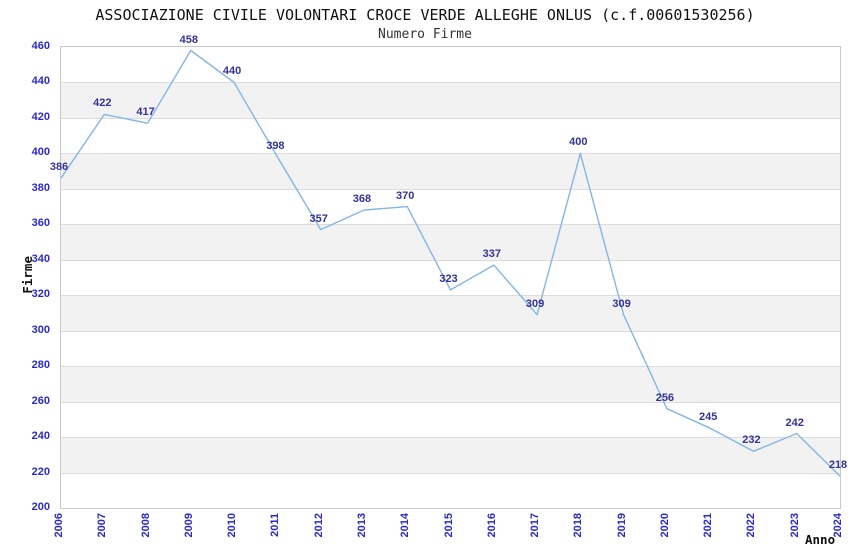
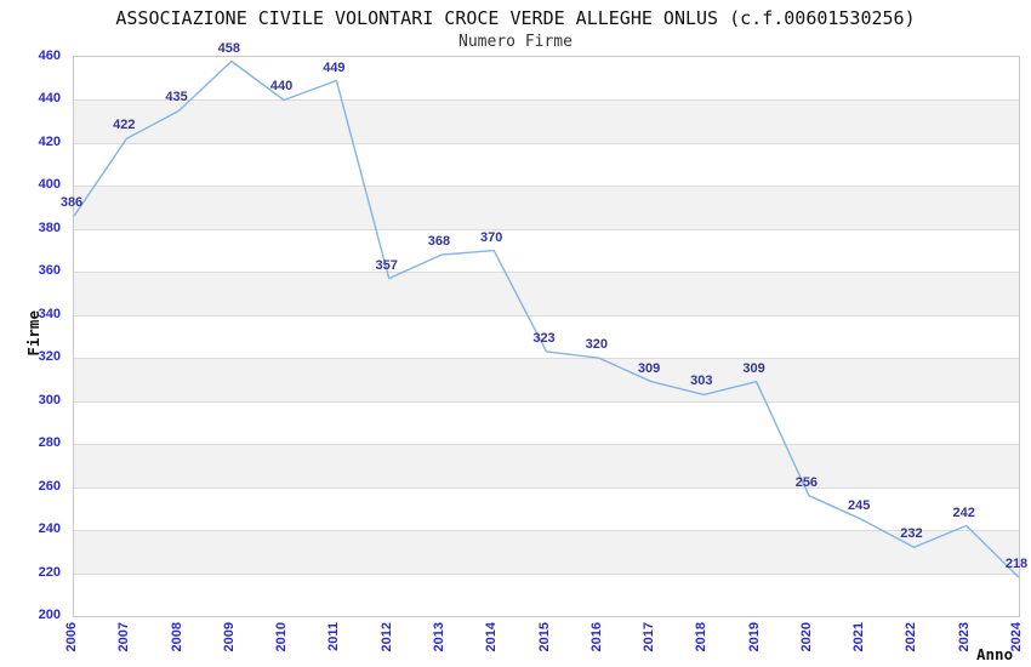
2008: 417 -> 435
2011: 398 -> 449
2016: 337 -> 320
2018: 400 -> 303
